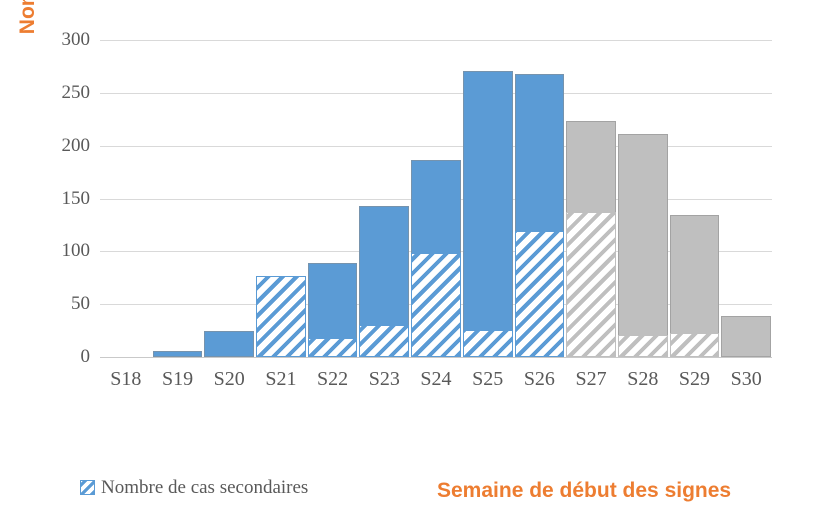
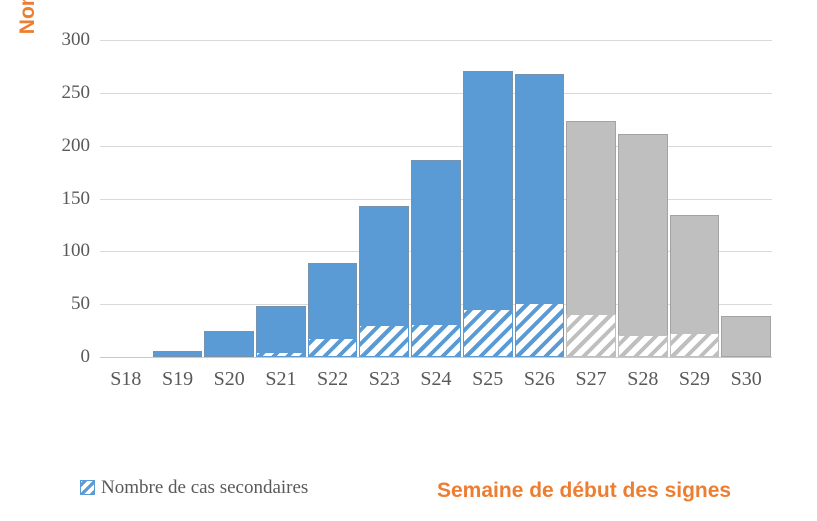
Nombre de cas secondaires/S21: 77 -> 5
Nombre de cas secondaires/S24: 98 -> 31
Nombre de cas secondaires/S25: 26 -> 45
Nombre de cas secondaires/S26: 119 -> 51
Nombre de cas secondaires/S27: 137 -> 41
